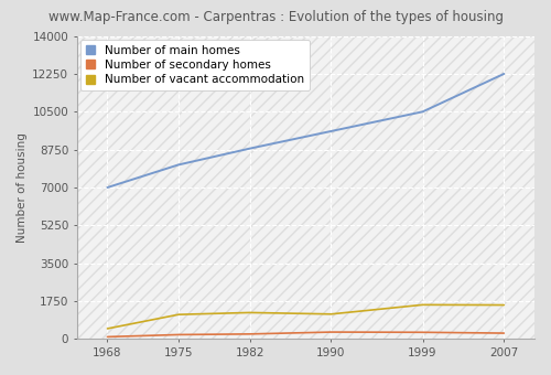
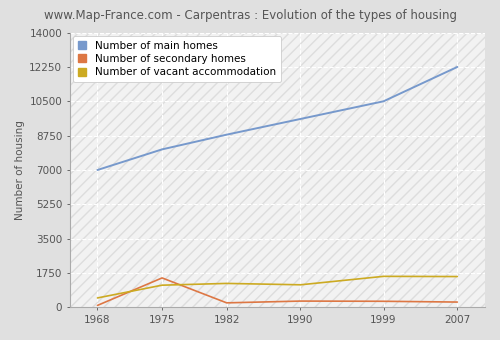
Number of secondary homes/1975: 200 -> 1500
